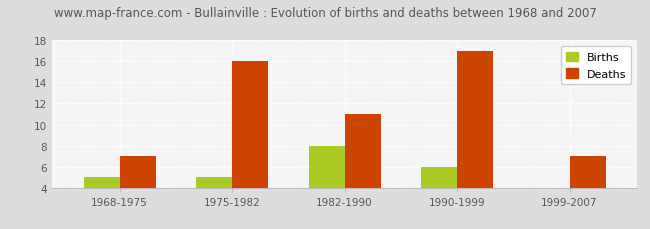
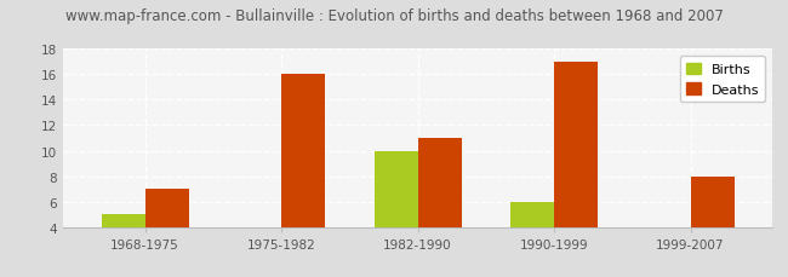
Births/1975-1982: 5 -> 4
Births/1982-1990: 8 -> 10
Deaths/1999-2007: 7 -> 8
